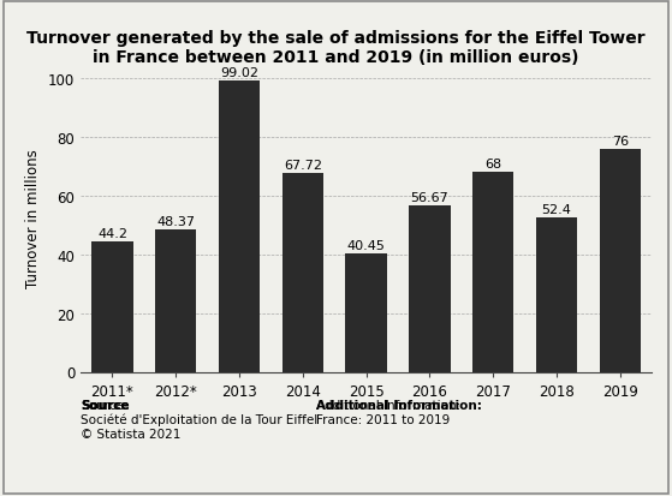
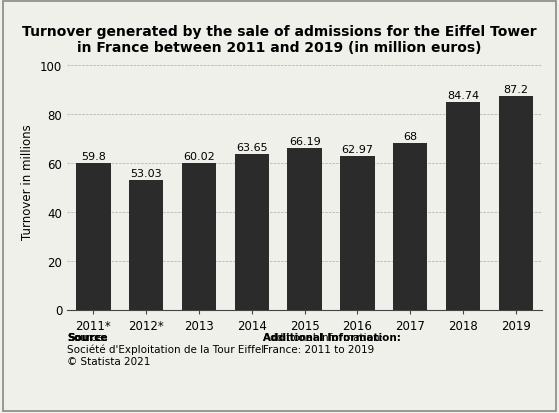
2011*: 44.2 -> 59.8
2012*: 48.37 -> 53.03
2013: 99.02 -> 60.02
2014: 67.72 -> 63.65
2015: 40.45 -> 66.19
2016: 56.67 -> 62.97
2018: 52.4 -> 84.74
2019: 76 -> 87.2
